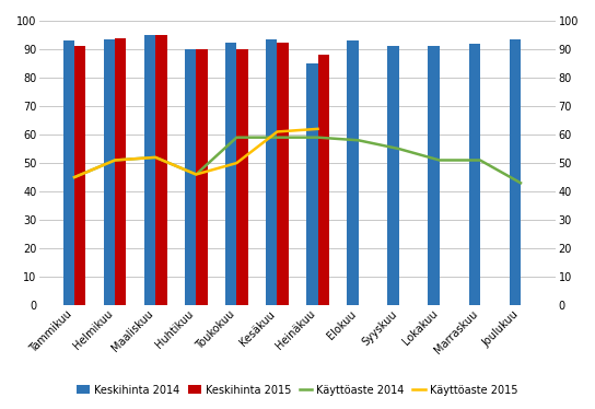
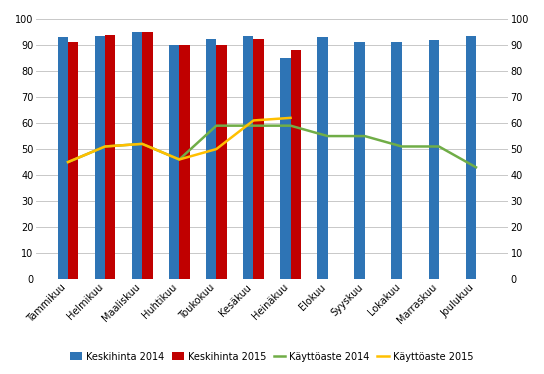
Käyttöaste 2014/Elokuu: 58 -> 55
